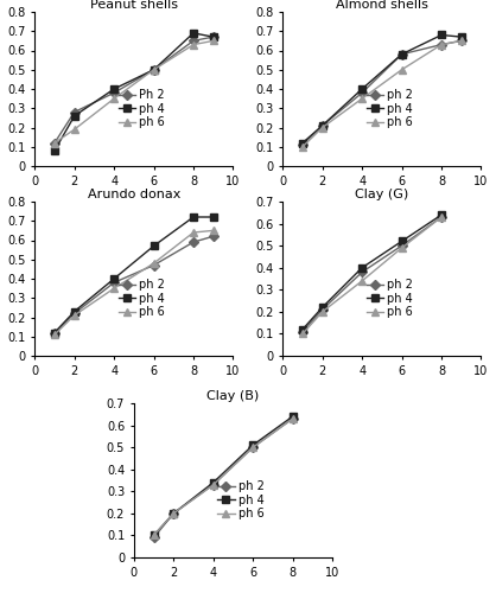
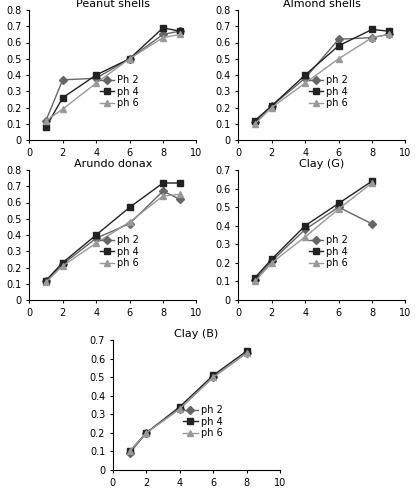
Peanut shells/Ph 2/2: 0.28 -> 0.37
Almond shells/ph 2/6: 0.58 -> 0.62
Arundo donax/ph 2/8: 0.59 -> 0.67
Clay (G)/ph 2/8: 0.63 -> 0.41
